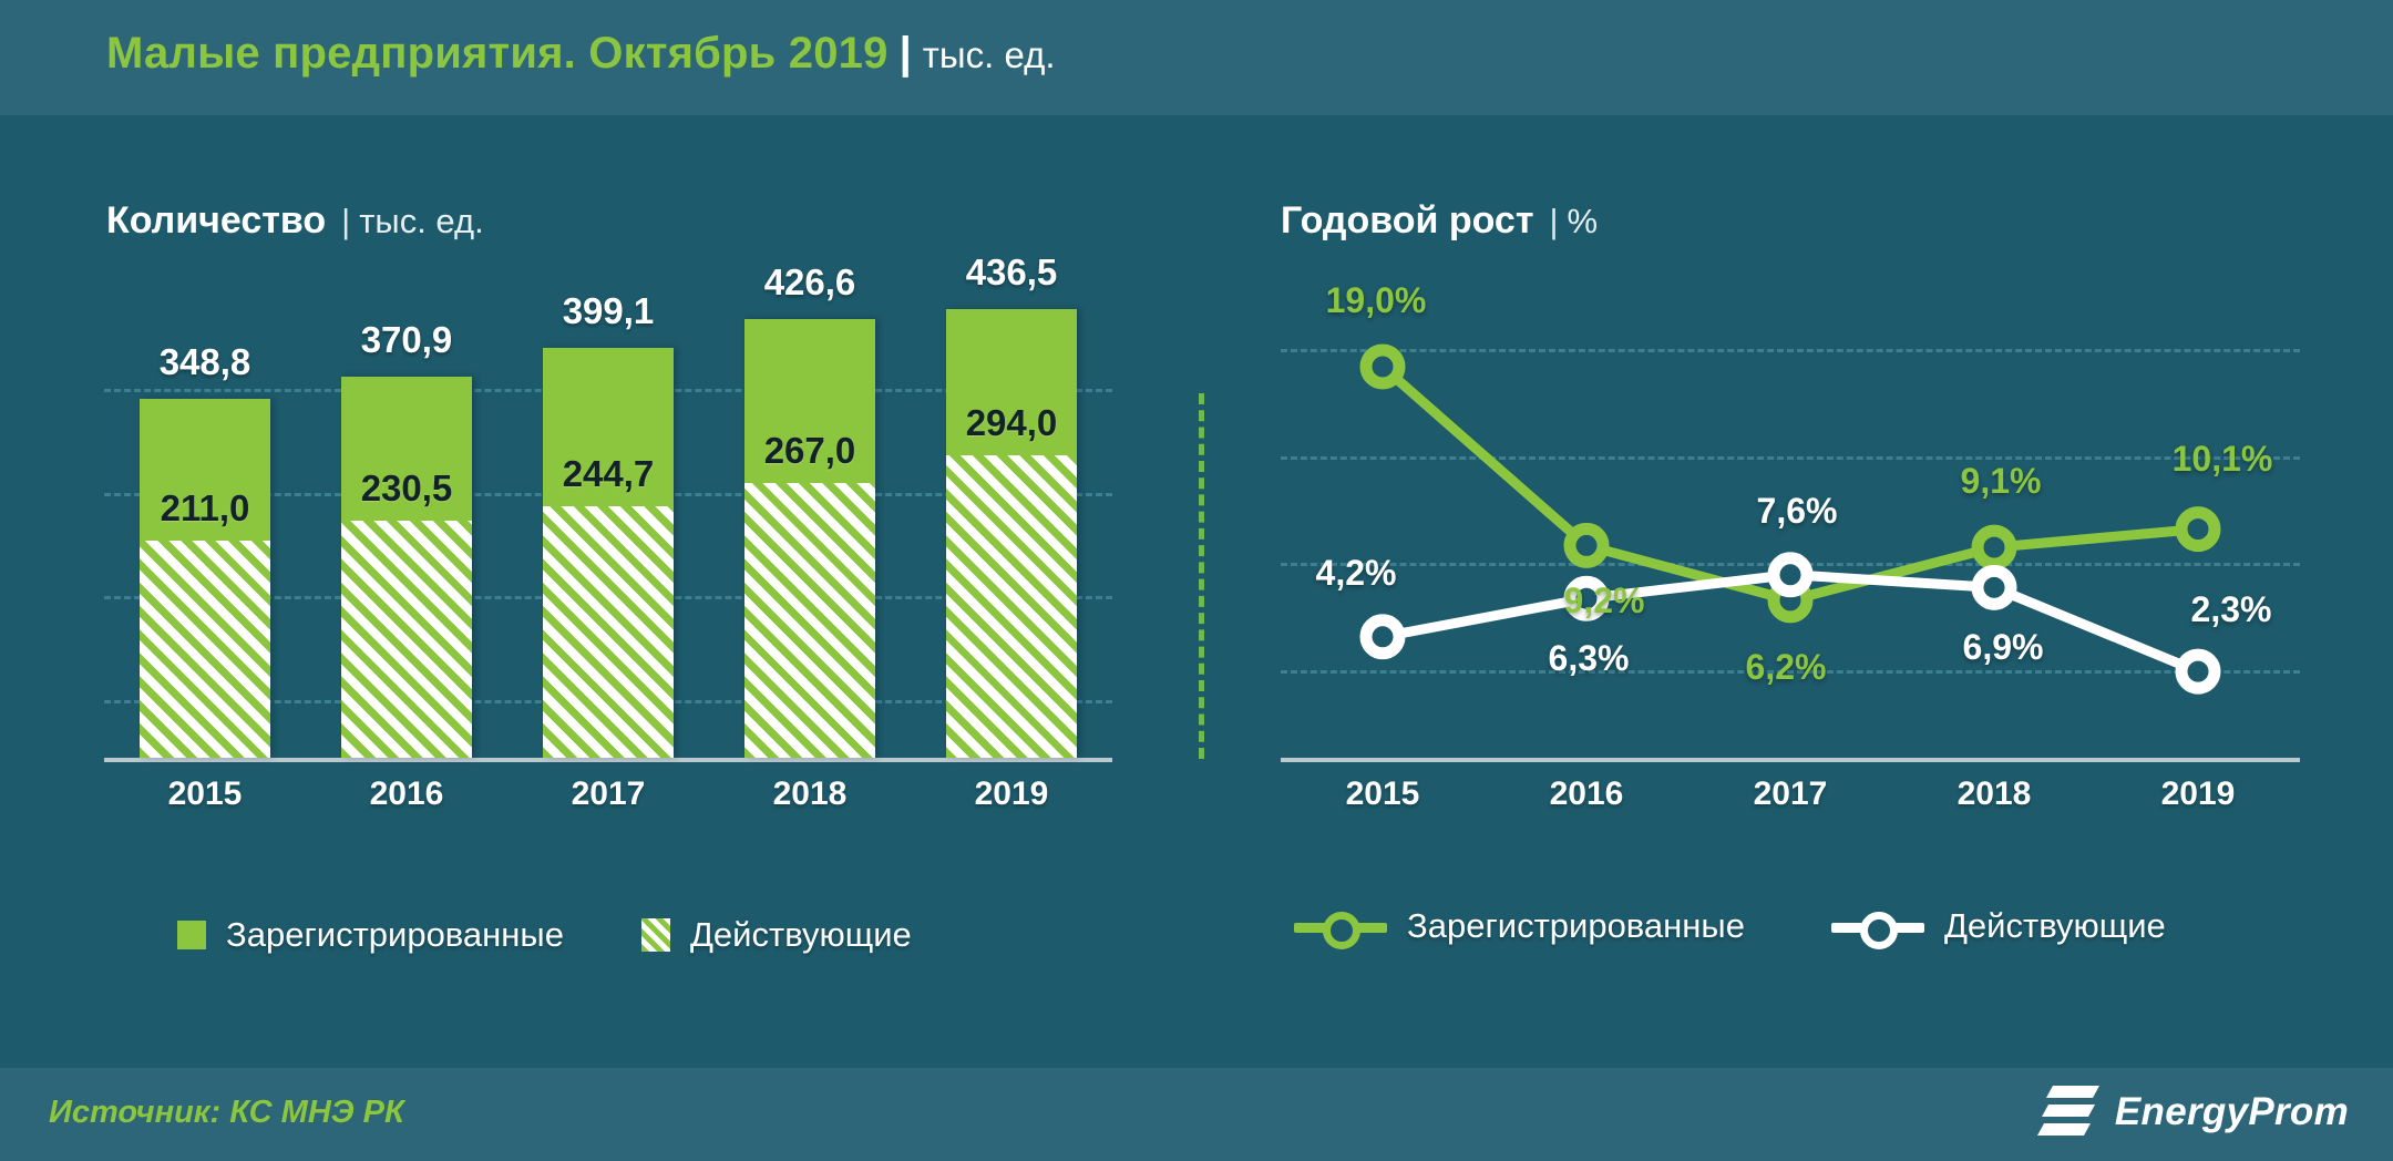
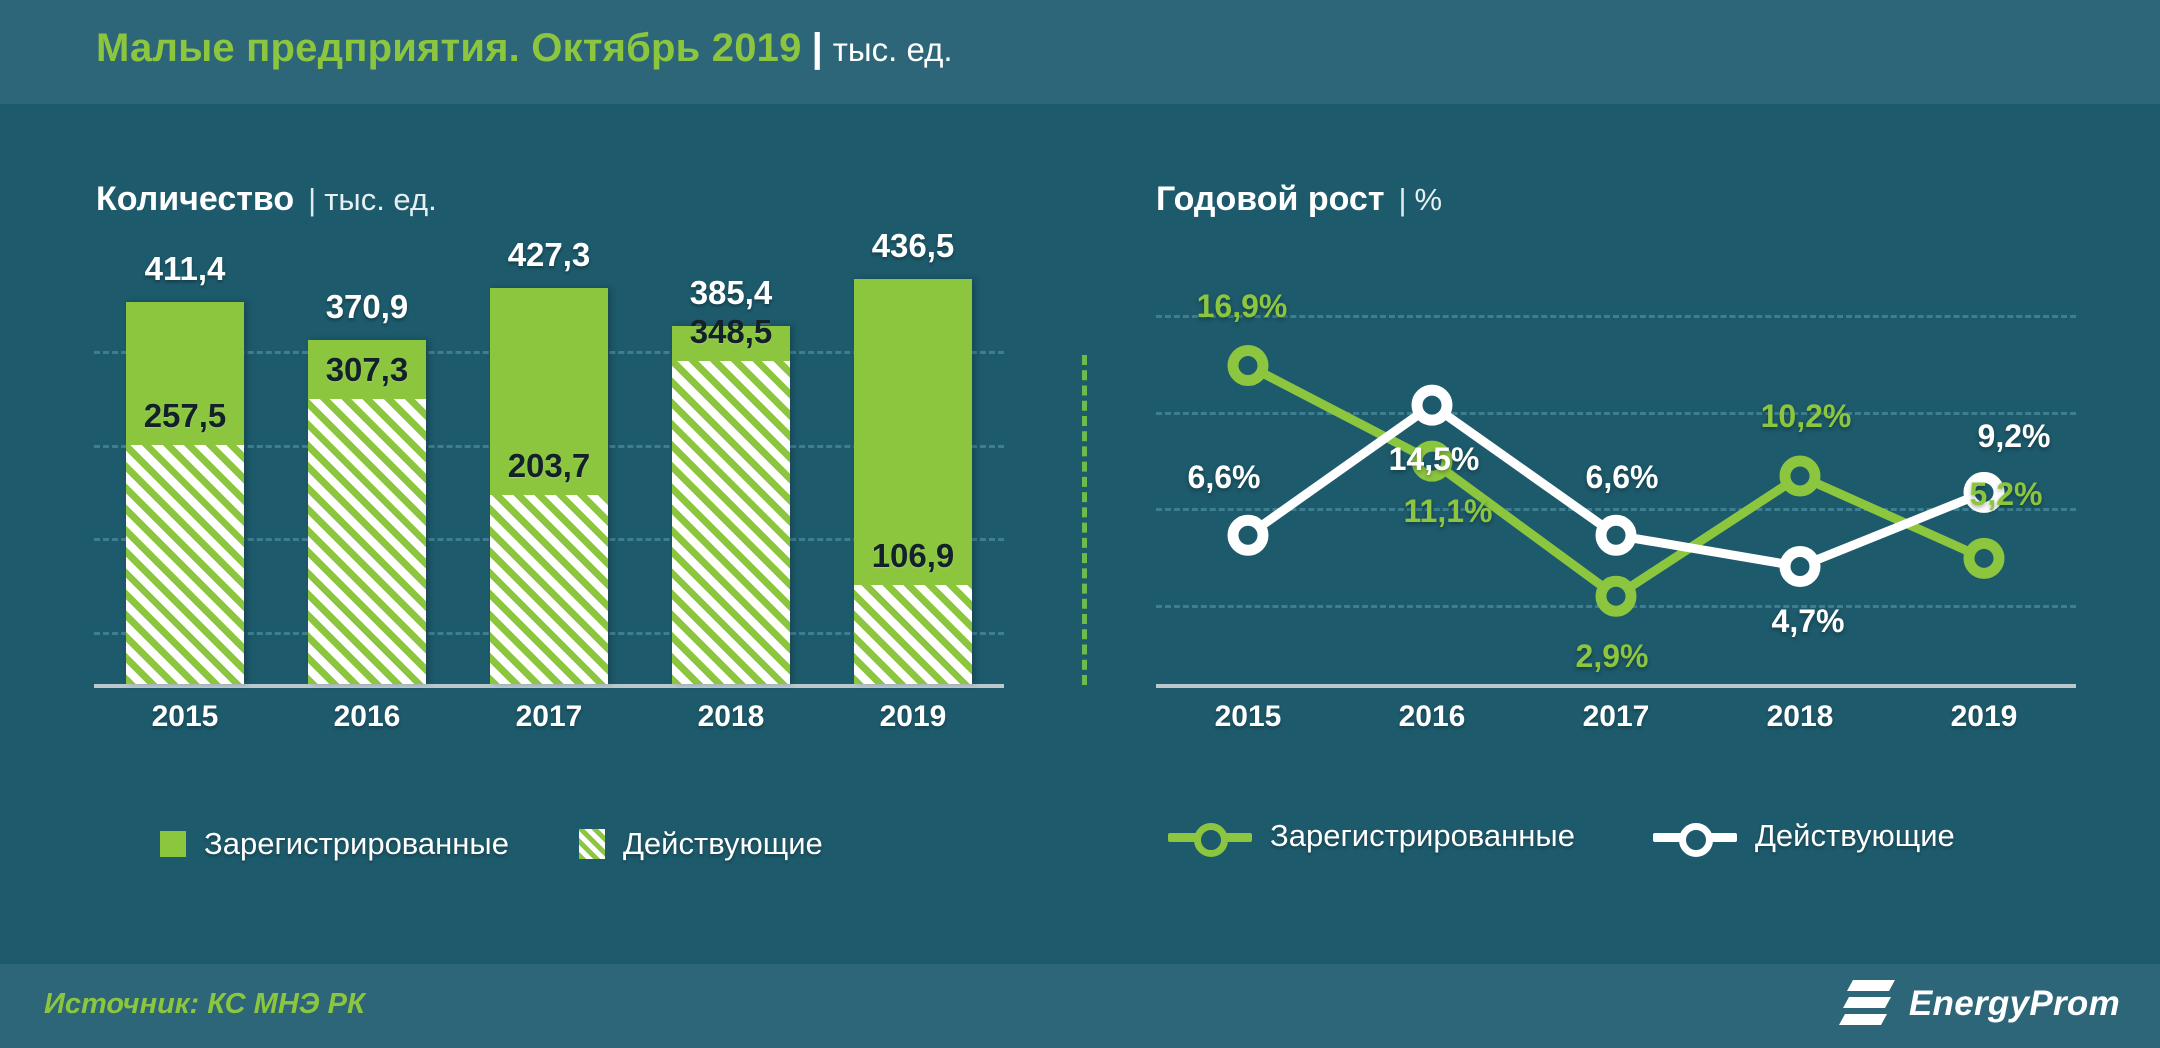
Количество/Зарегистрированные/2015: 348,8 -> 411,4
Количество/Действующие/2015: 211,0 -> 257,5
Количество/Действующие/2016: 230,5 -> 307,3
Количество/Зарегистрированные/2017: 399,1 -> 427,3
Количество/Действующие/2017: 244,7 -> 203,7
Количество/Зарегистрированные/2018: 426,6 -> 385,4
Количество/Действующие/2018: 267,0 -> 348,5
Количество/Действующие/2019: 294,0 -> 106,9
Годовой рост/Зарегистрированные/2015: 19,0% -> 16,9%
Годовой рост/Действующие/2015: 4,2% -> 6,6%
Годовой рост/Зарегистрированные/2016: 9,2% -> 11,1%
Годовой рост/Действующие/2016: 6,3% -> 14,5%
Годовой рост/Зарегистрированные/2017: 6,2% -> 2,9%
Годовой рост/Действующие/2017: 7,6% -> 6,6%
Годовой рост/Зарегистрированные/2018: 9,1% -> 10,2%
Годовой рост/Действующие/2018: 6,9% -> 4,7%
Годовой рост/Зарегистрированные/2019: 10,1% -> 5,2%
Годовой рост/Действующие/2019: 2,3% -> 9,2%
